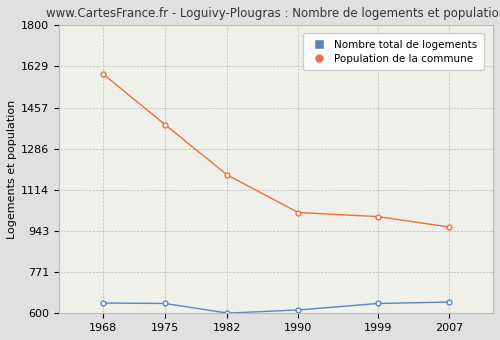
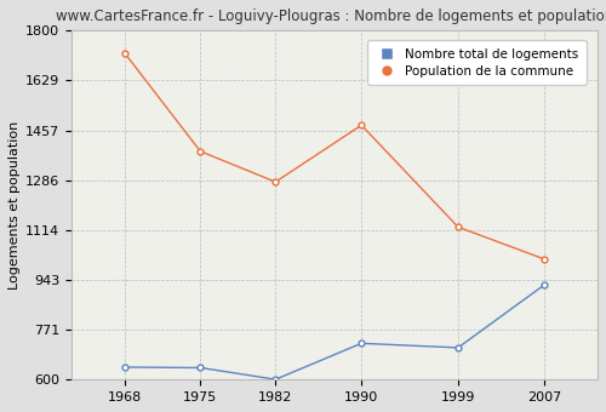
Population de la commune/1968: 1596 -> 1720
Population de la commune/1982: 1176 -> 1280
Nombre total de logements/1990: 614 -> 725
Population de la commune/1990: 1020 -> 1475
Nombre total de logements/1999: 641 -> 710
Population de la commune/1999: 1003 -> 1125
Nombre total de logements/2007: 647 -> 925
Population de la commune/2007: 960 -> 1015
